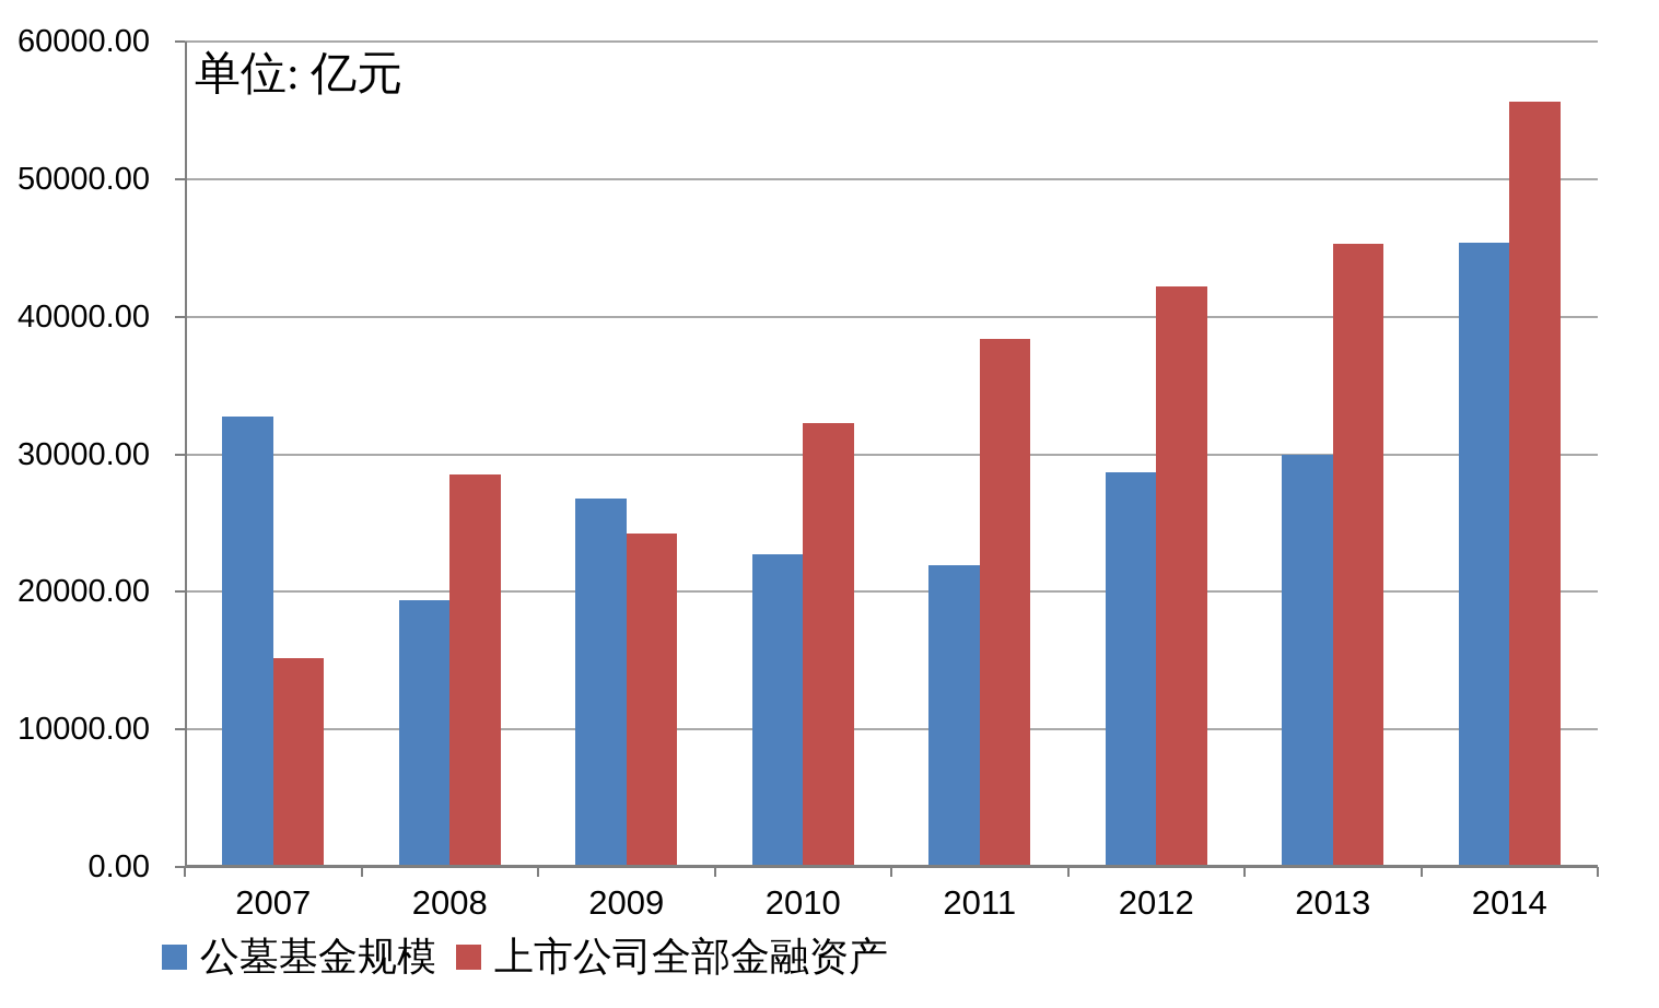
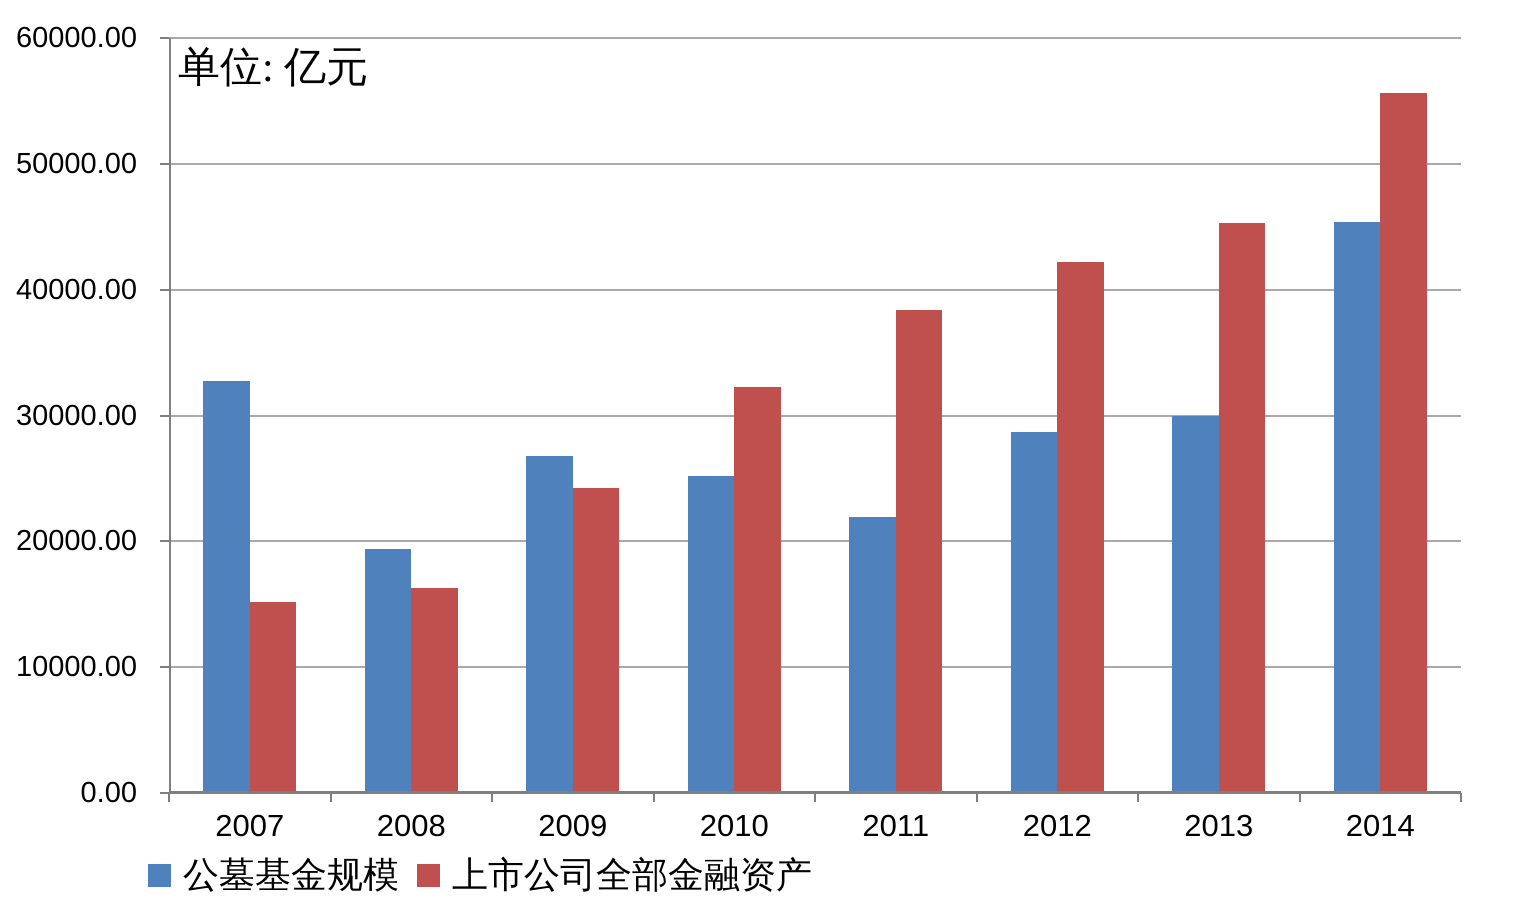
上市公司全部金融资产/2008: 28500 -> 16300
公墓基金规模/2010: 22700 -> 25200
